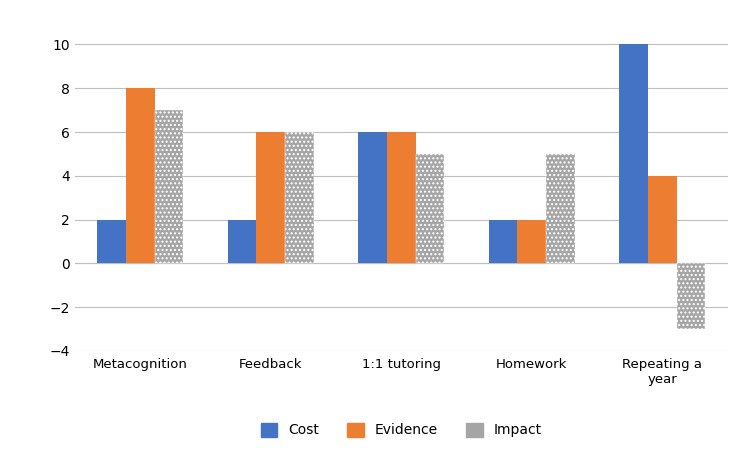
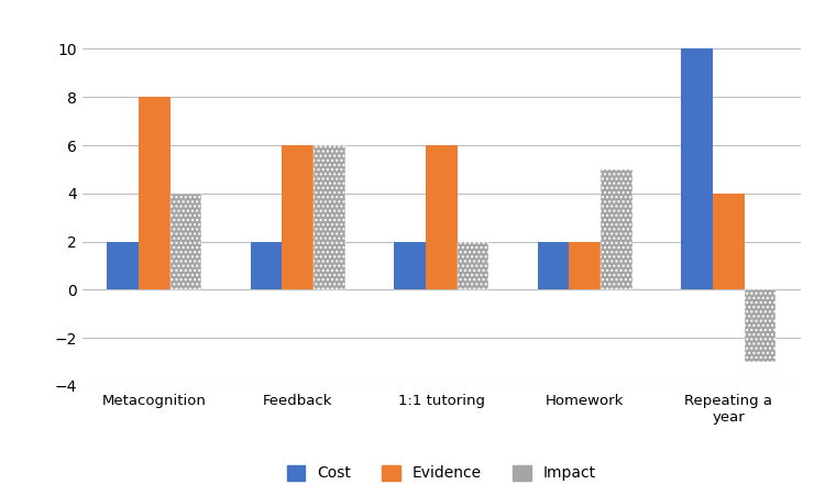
Impact/Metacognition: 7 -> 4
Cost/1:1 tutoring: 6 -> 2
Impact/1:1 tutoring: 5 -> 2
